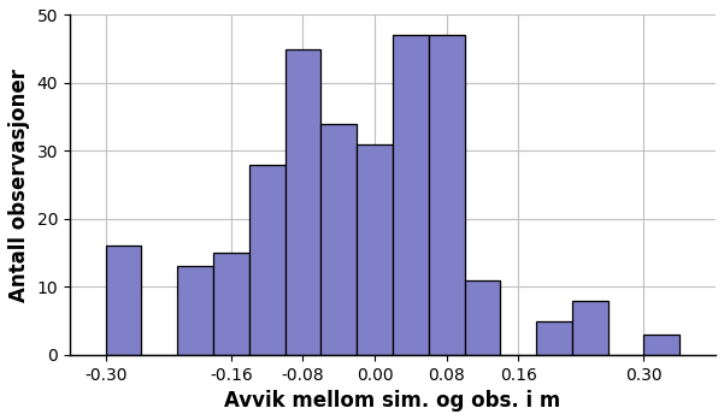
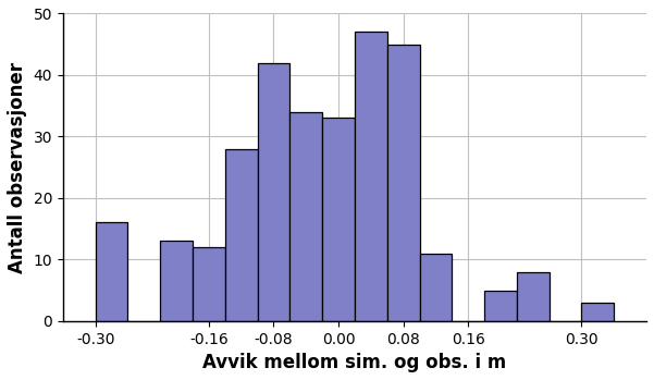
-0.16: 15 -> 12
-0.08: 45 -> 42
0.00: 31 -> 33
0.08: 47 -> 45
